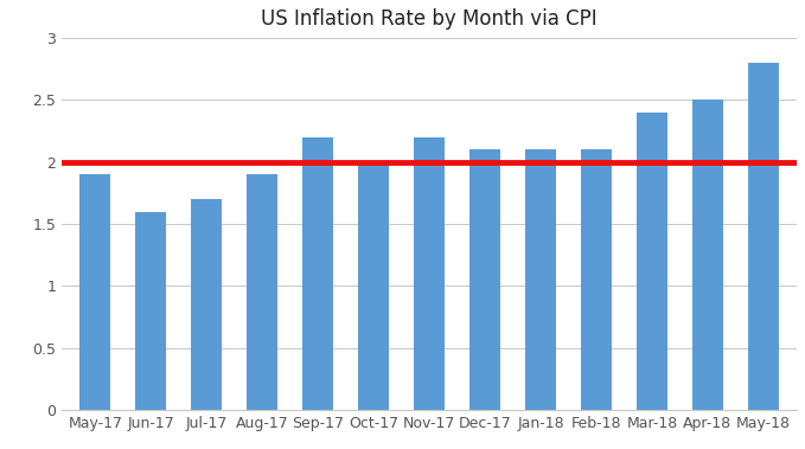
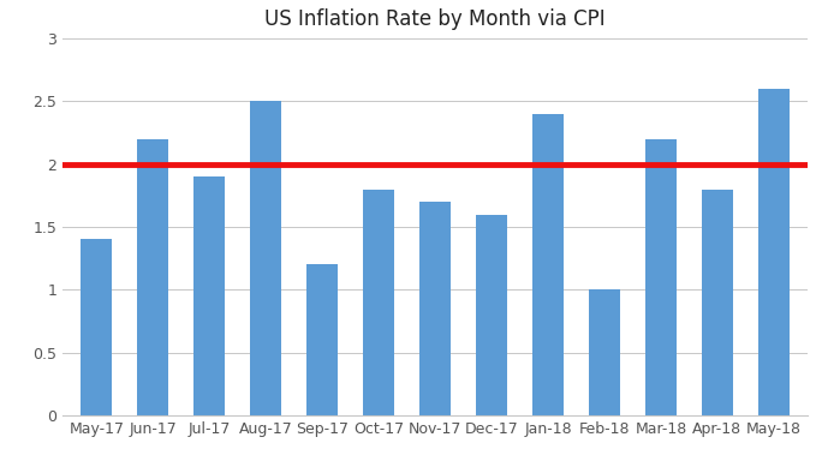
May-17: 1.9 -> 1.4
Jun-17: 1.6 -> 2.2
Jul-17: 1.7 -> 1.9
Aug-17: 1.9 -> 2.5
Sep-17: 2.2 -> 1.2
Oct-17: 2.0 -> 1.8
Nov-17: 2.2 -> 1.7
Dec-17: 2.1 -> 1.6
Jan-18: 2.1 -> 2.4
Feb-18: 2.1 -> 1.0
Mar-18: 2.4 -> 2.2
Apr-18: 2.5 -> 1.8
May-18: 2.8 -> 2.6
